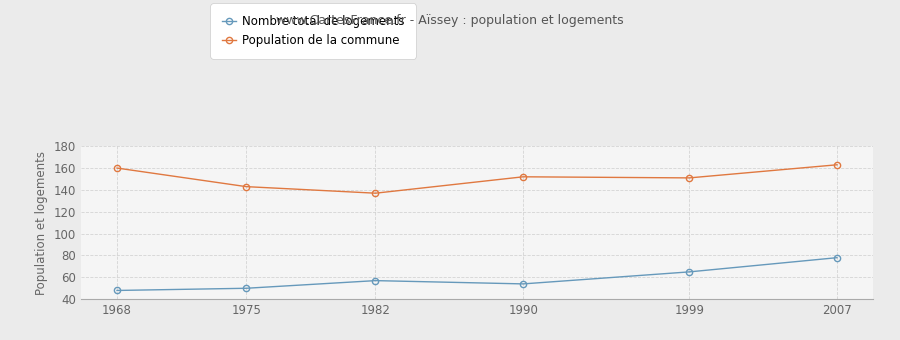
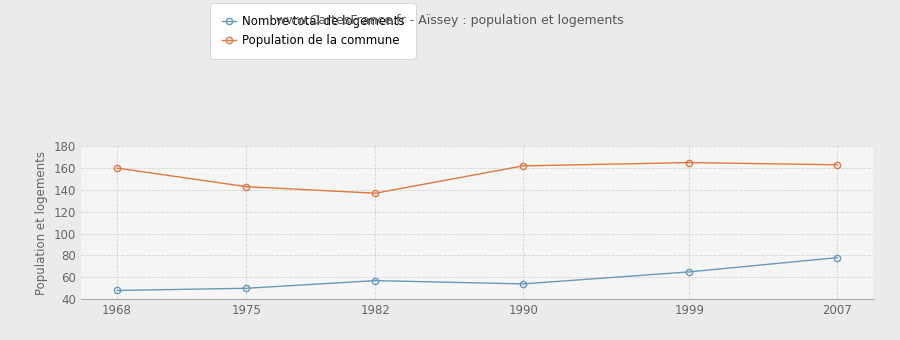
Population de la commune/1990: 152 -> 162
Population de la commune/1999: 151 -> 165
